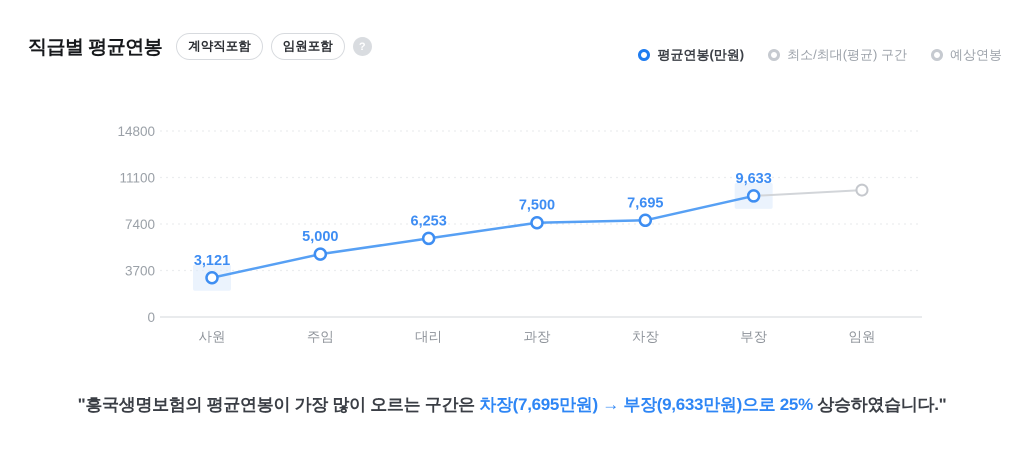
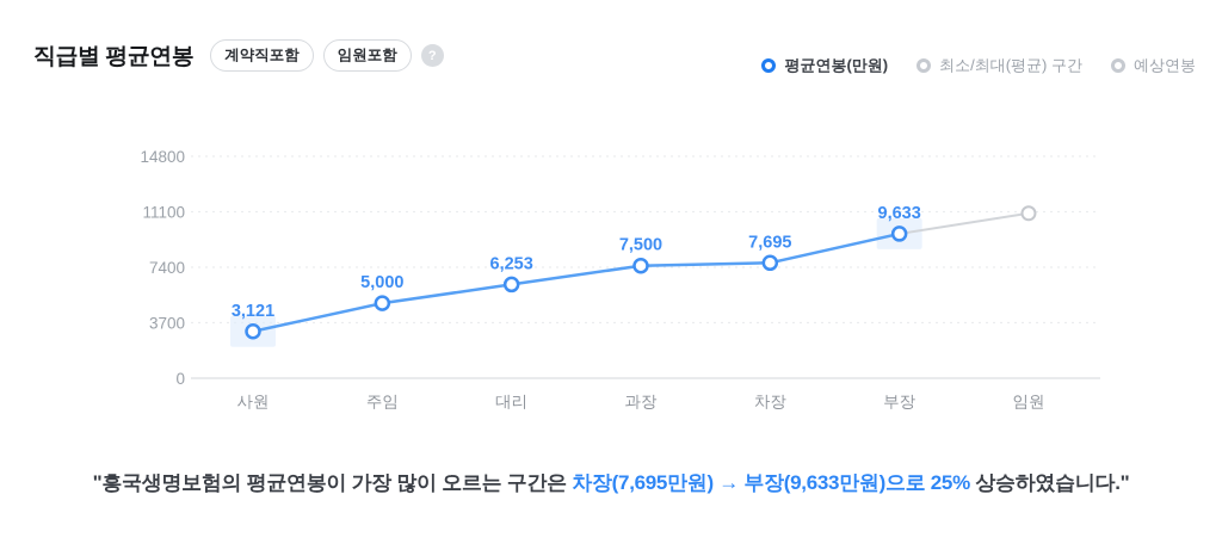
예상연봉/임원: 10100 -> 11000
